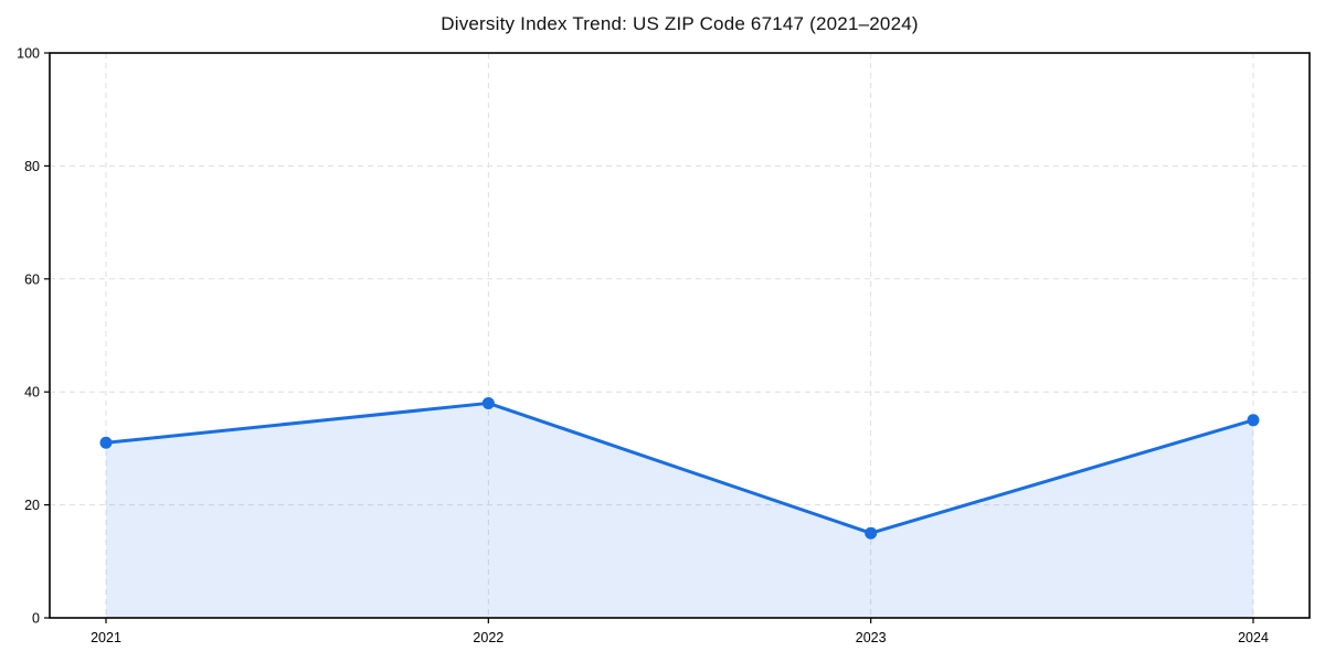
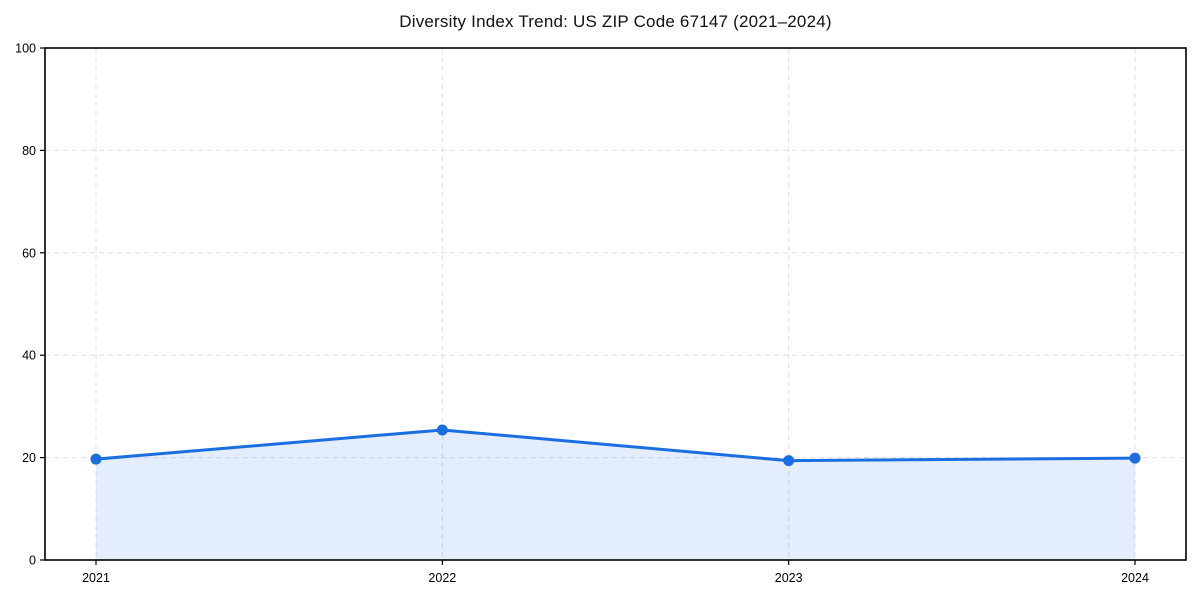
2021: 31 -> 20
2022: 38 -> 25
2023: 15 -> 19
2024: 35 -> 20
